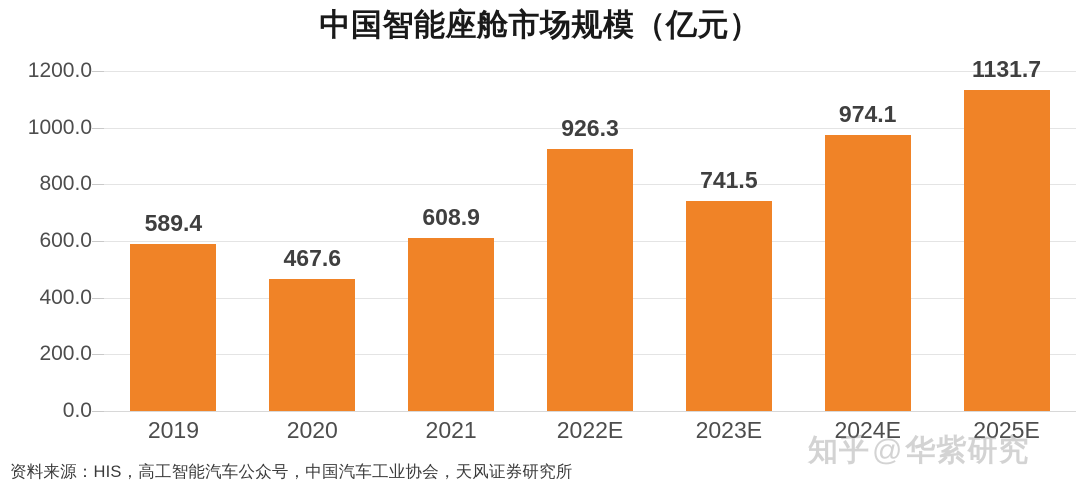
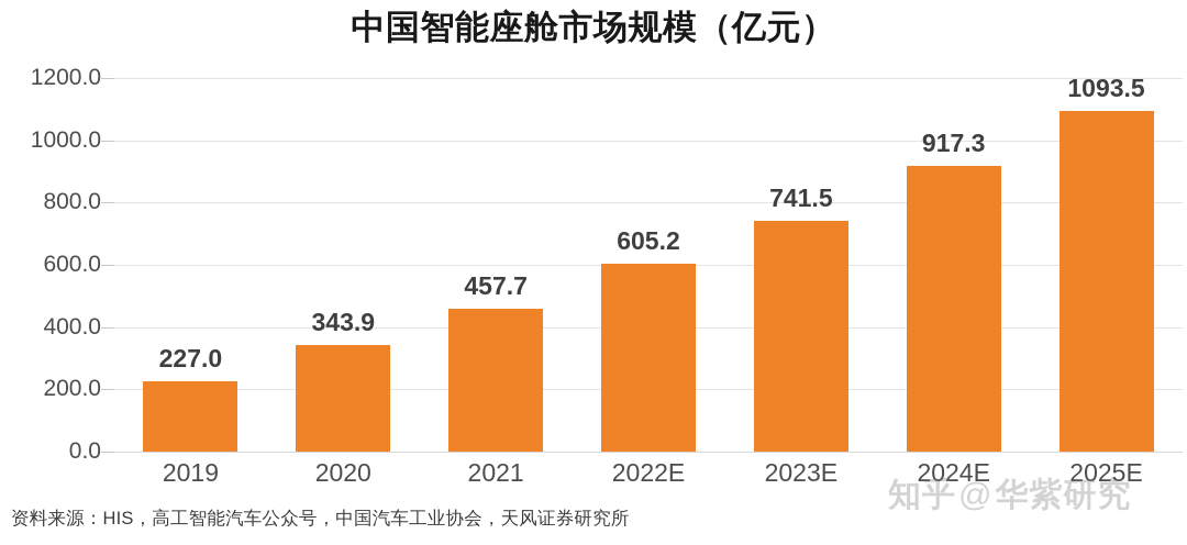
2019: 589.4 -> 227.0
2020: 467.6 -> 343.9
2021: 608.9 -> 457.7
2022E: 926.3 -> 605.2
2024E: 974.1 -> 917.3
2025E: 1131.7 -> 1093.5
